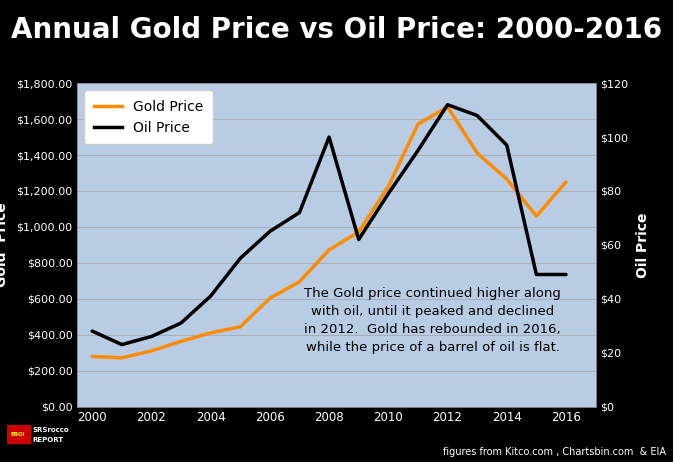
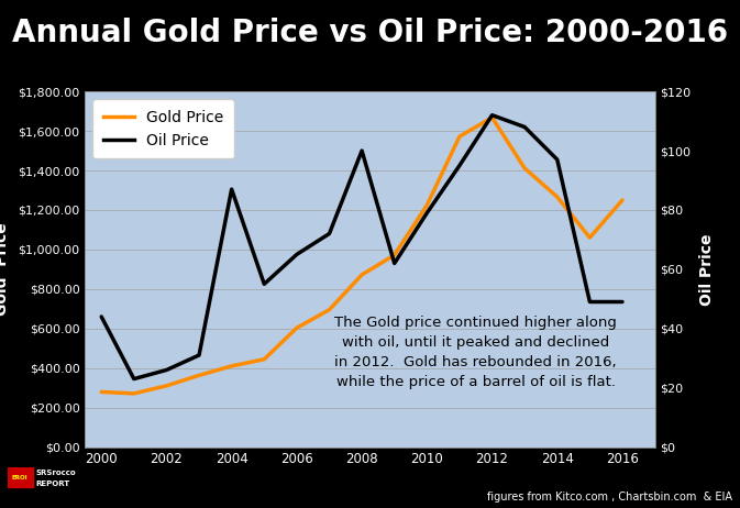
Oil Price/2000: $28 -> $44
Oil Price/2004: $41 -> $87
